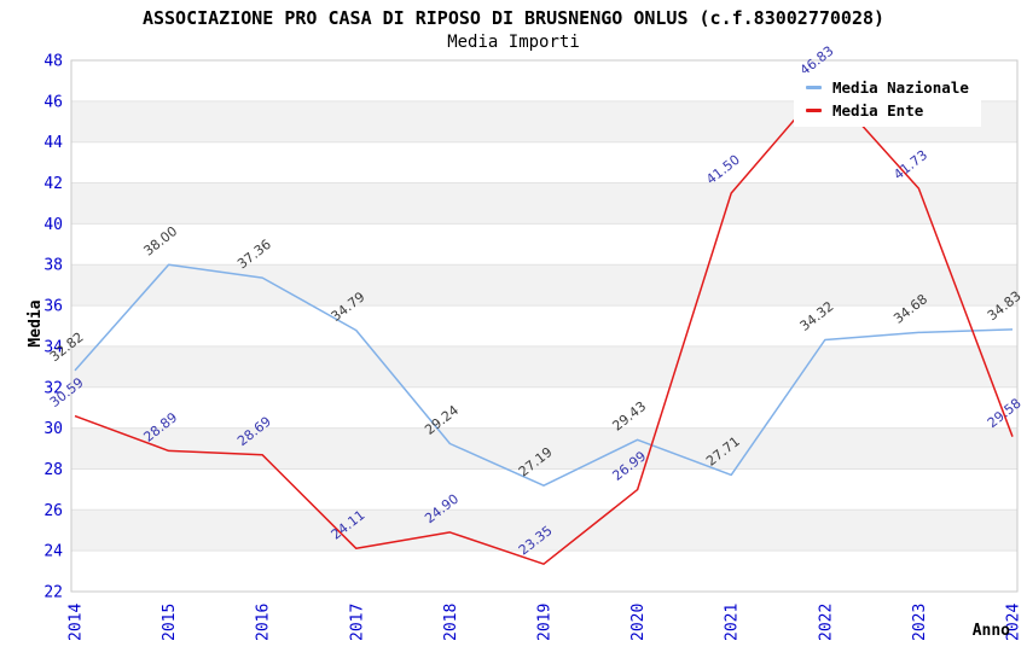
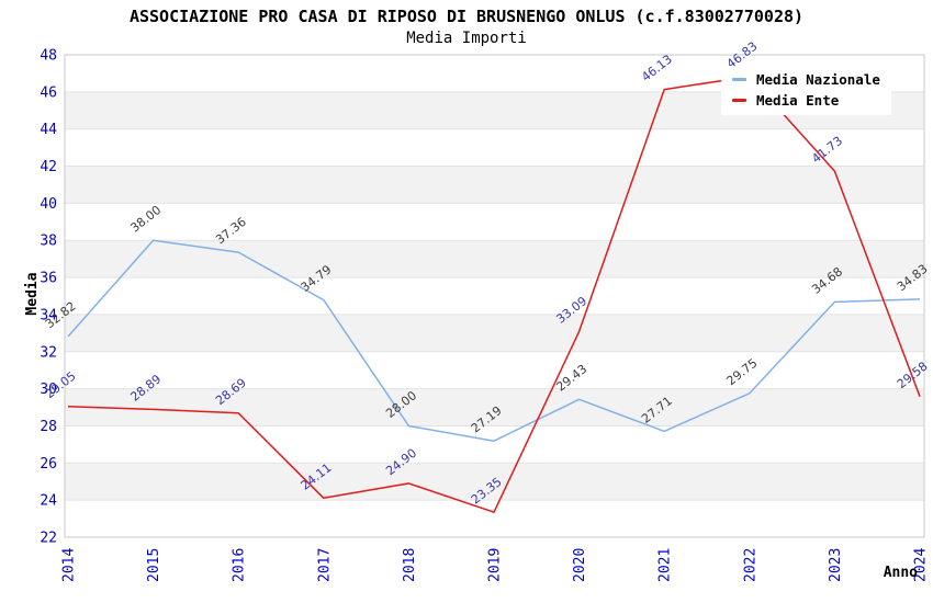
Media Ente/2014: 30.59 -> 29.05
Media Nazionale/2018: 29.24 -> 28.00
Media Ente/2020: 26.99 -> 33.09
Media Ente/2021: 41.50 -> 46.13
Media Nazionale/2022: 34.32 -> 29.75
